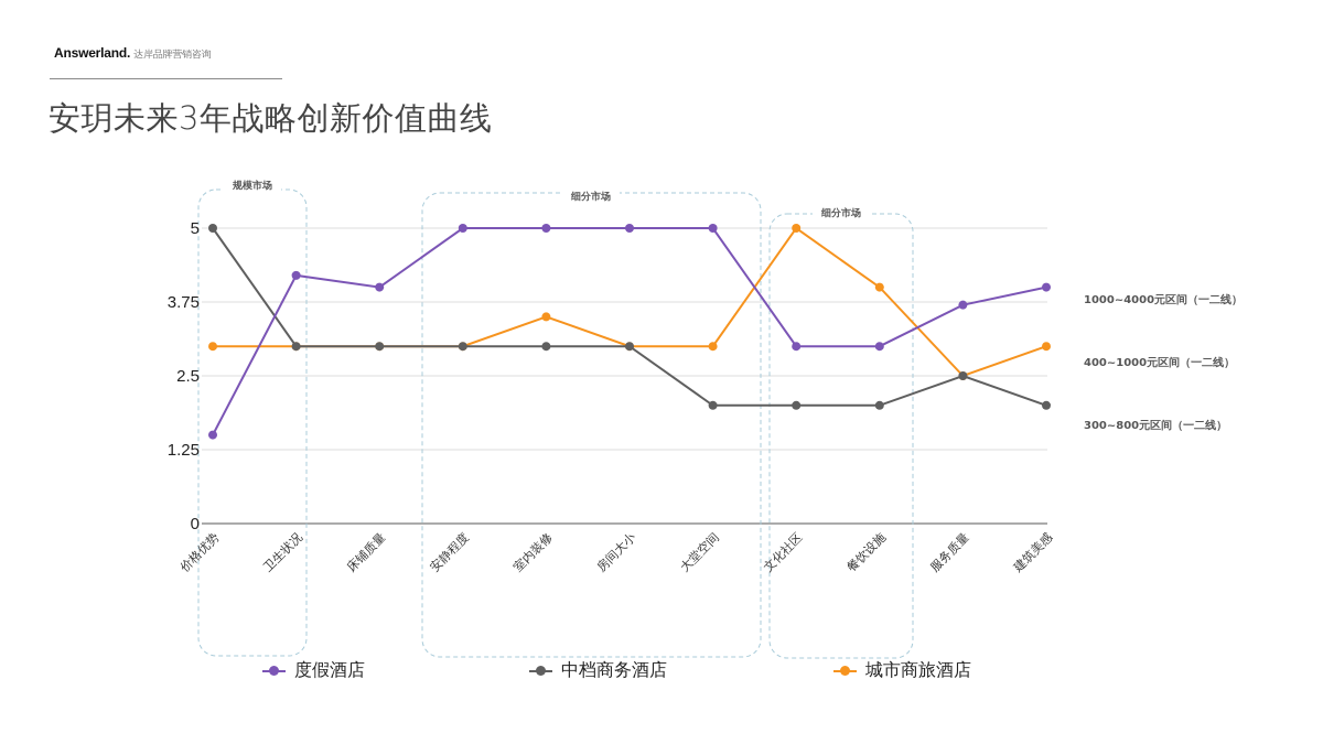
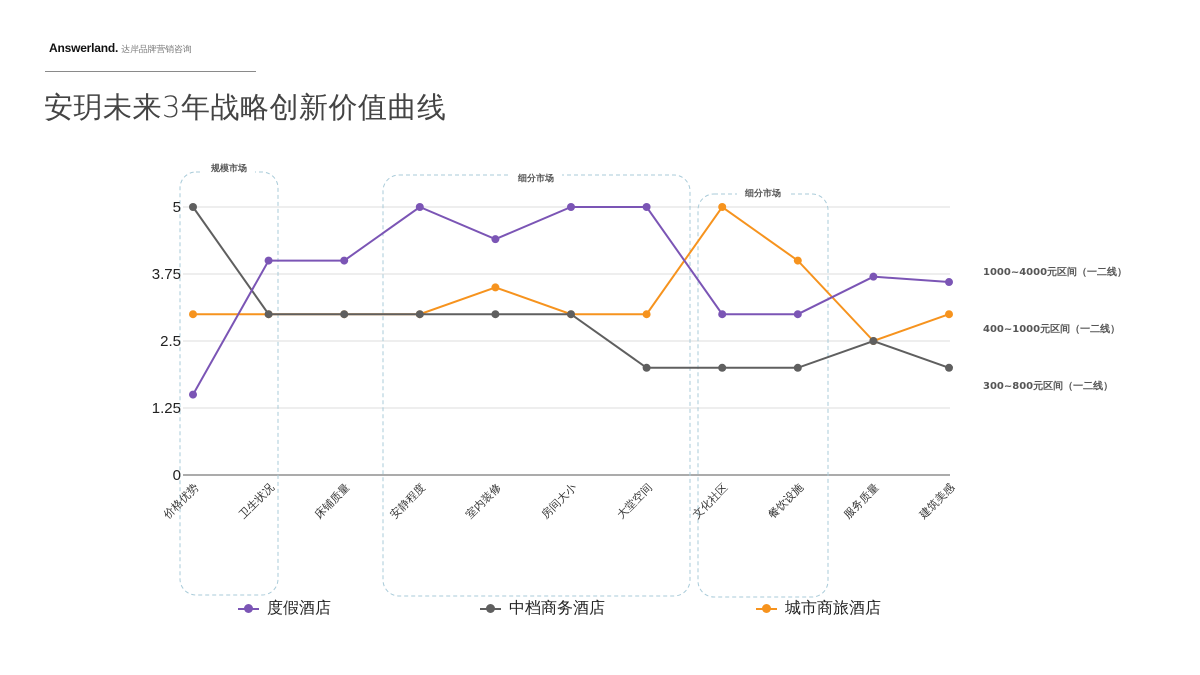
度假酒店/卫生状况: 4.2 -> 4.0
度假酒店/室内装修: 5.0 -> 4.4
度假酒店/建筑美感: 4.0 -> 3.6
